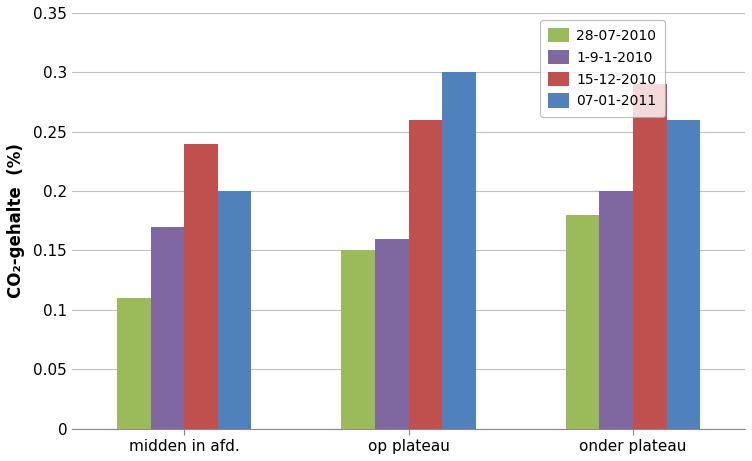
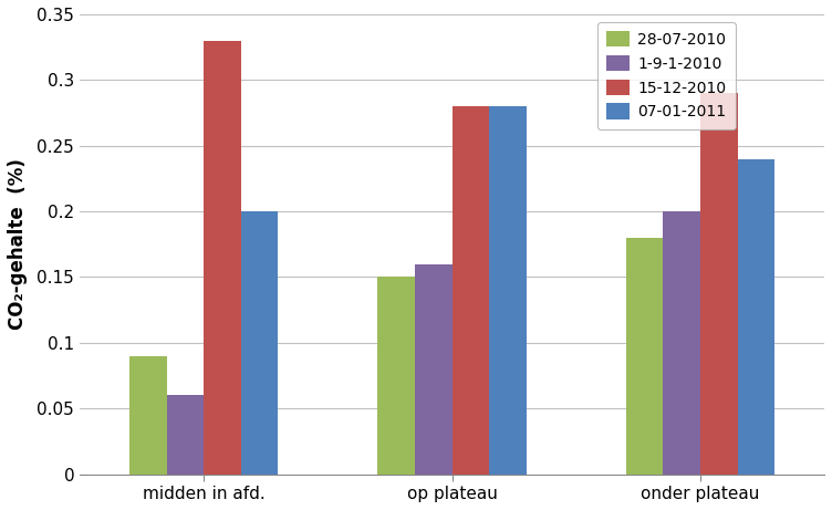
28-07-2010/midden in afd.: 0.11 -> 0.09
1-9-1-2010/midden in afd.: 0.17 -> 0.06
15-12-2010/midden in afd.: 0.24 -> 0.33
15-12-2010/op plateau: 0.26 -> 0.28
07-01-2011/op plateau: 0.30 -> 0.28
07-01-2011/onder plateau: 0.26 -> 0.24
